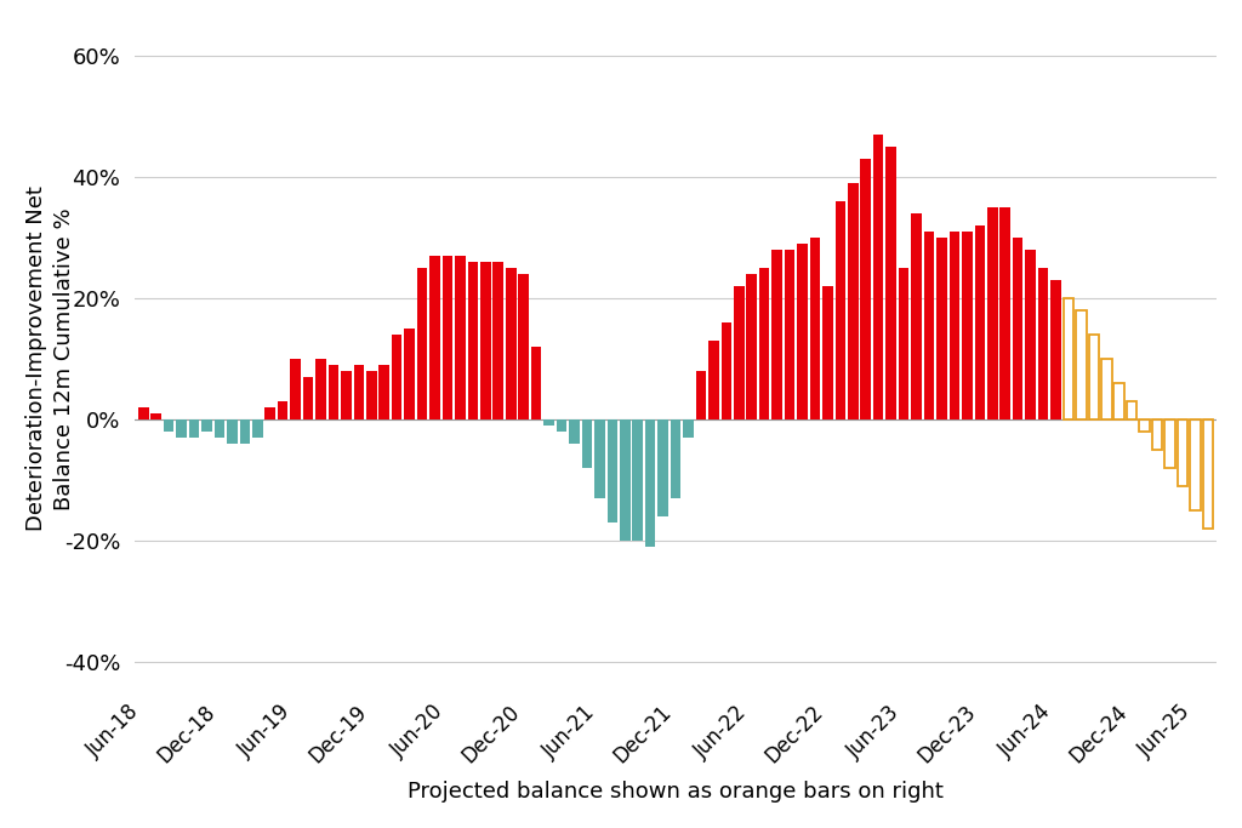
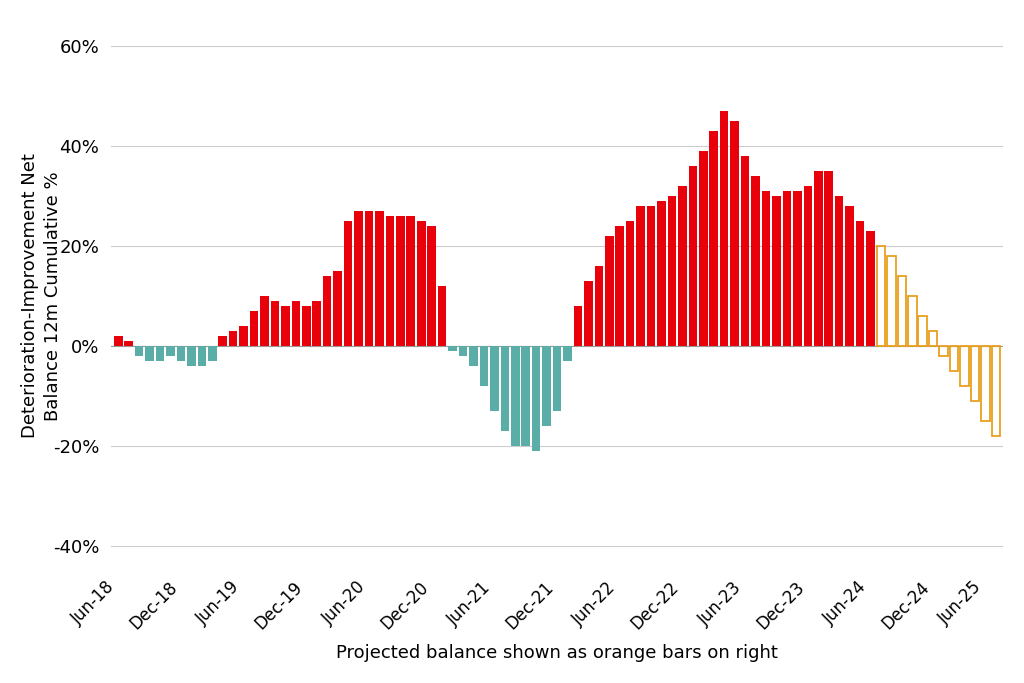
Jun-19: 10% -> 4%
Dec-22: 22% -> 32%
Jun-23: 25% -> 38%
